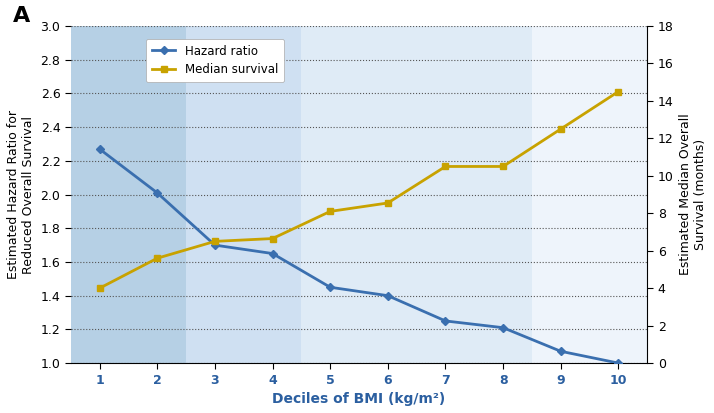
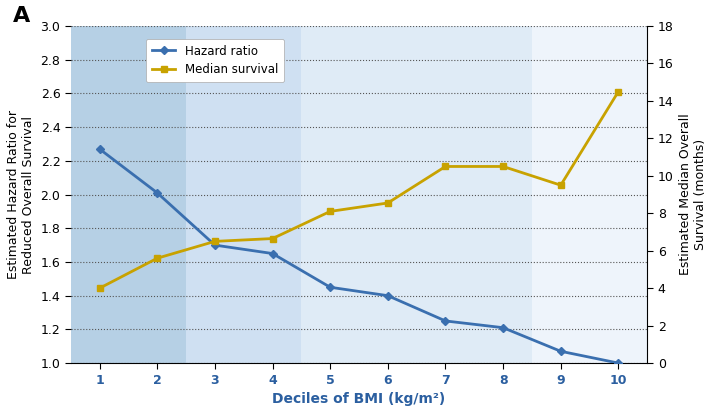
Median survival/9: 12.5 -> 9.5
